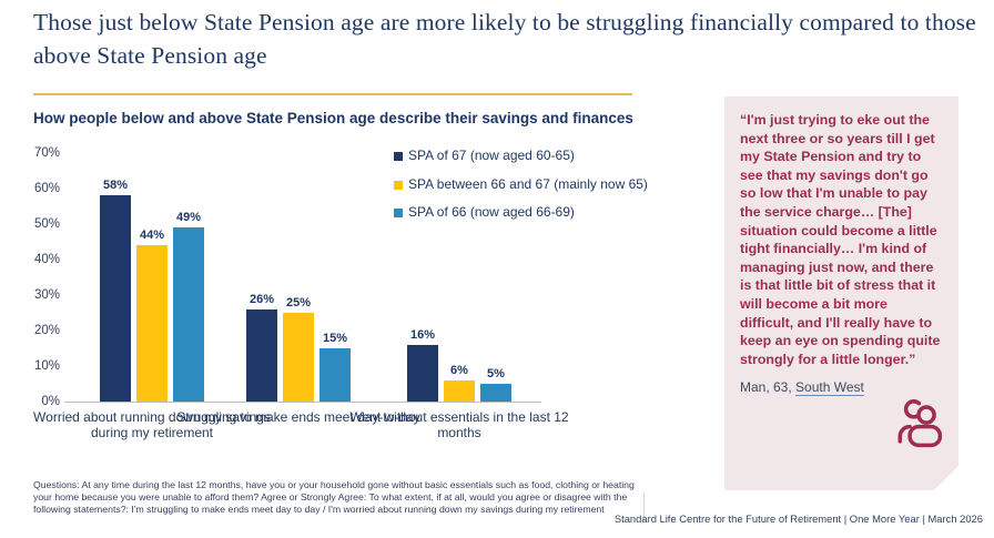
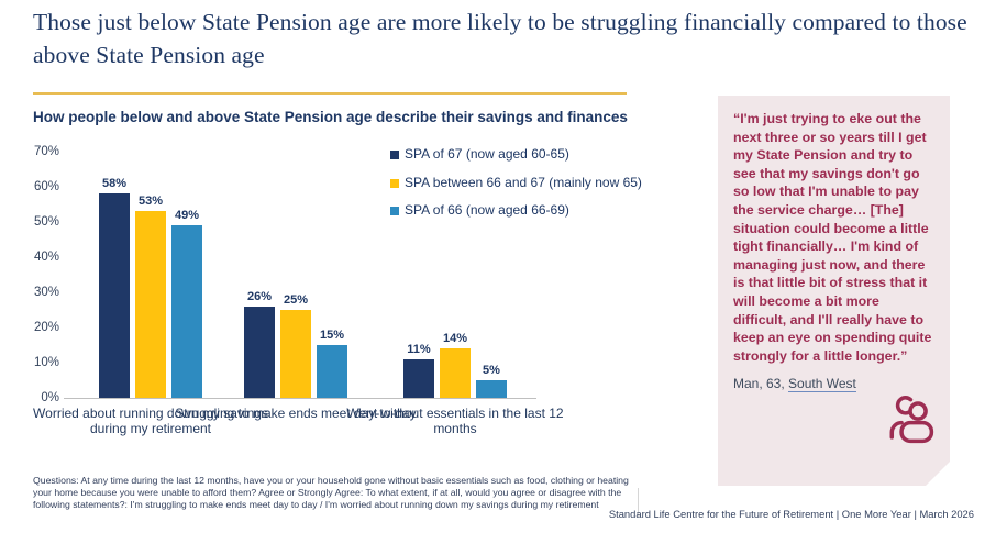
SPA between 66 and 67 (mainly now 65)/Worried about running down my savings during my retirement: 44% -> 53%
SPA of 67 (now aged 60-65)/Went without essentials in the last 12 months: 16% -> 11%
SPA between 66 and 67 (mainly now 65)/Went without essentials in the last 12 months: 6% -> 14%
